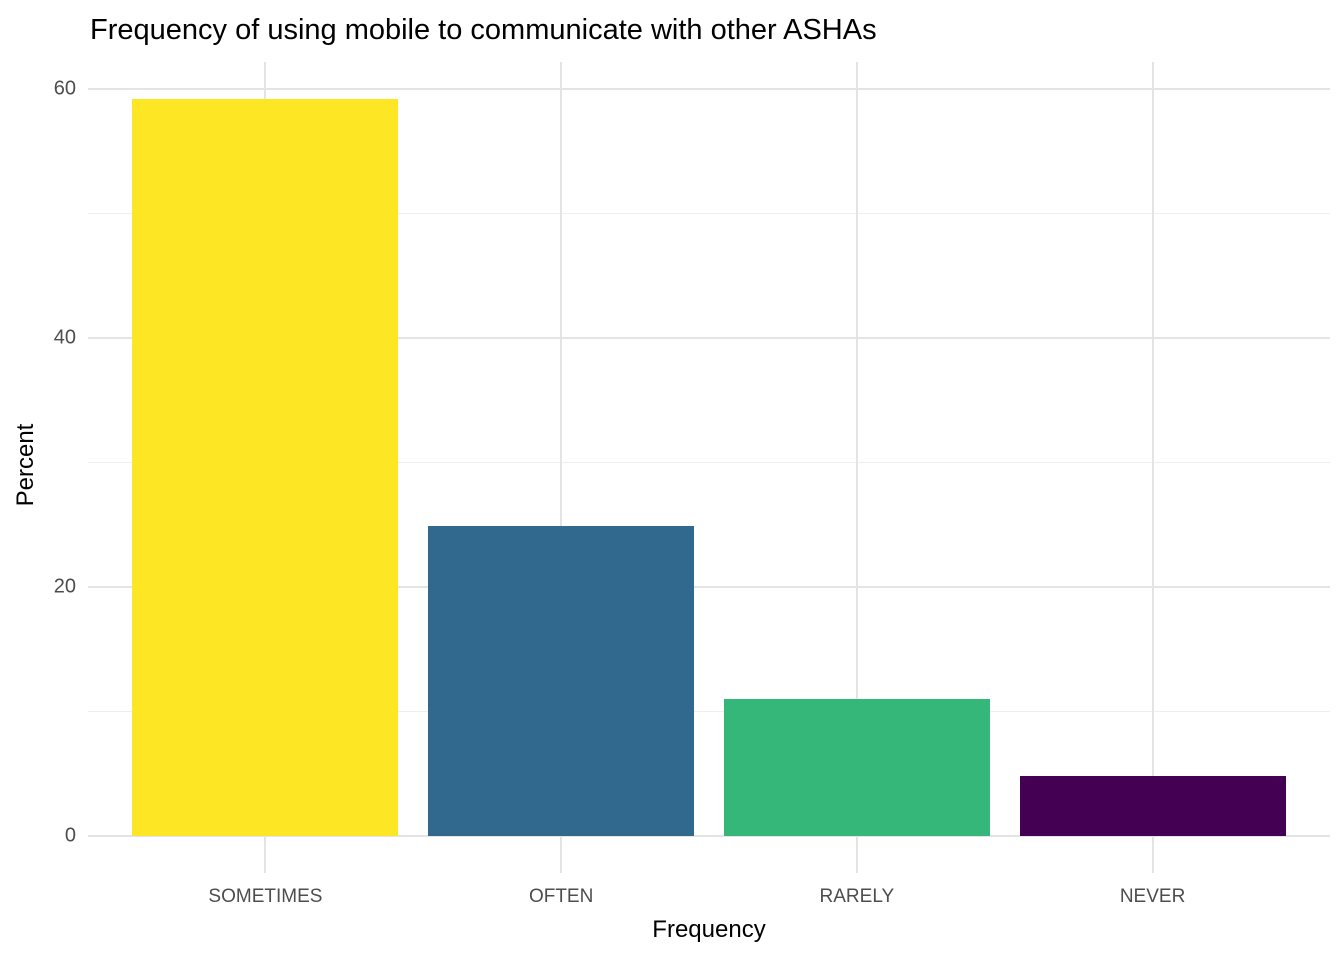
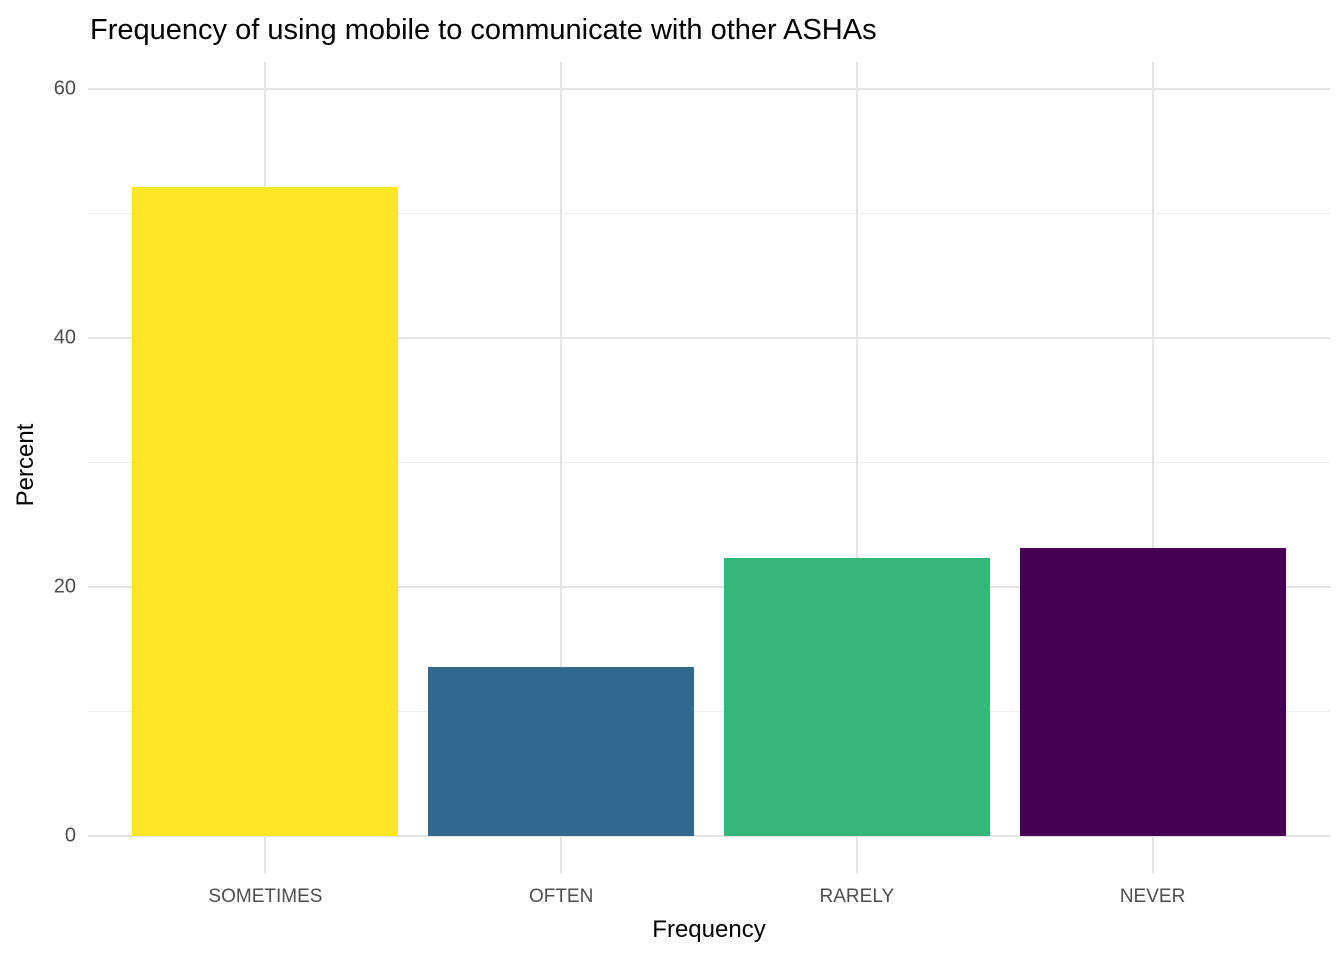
SOMETIMES: 59.2 -> 52.1
OFTEN: 24.9 -> 13.6
RARELY: 11.0 -> 22.3
NEVER: 4.8 -> 23.1
